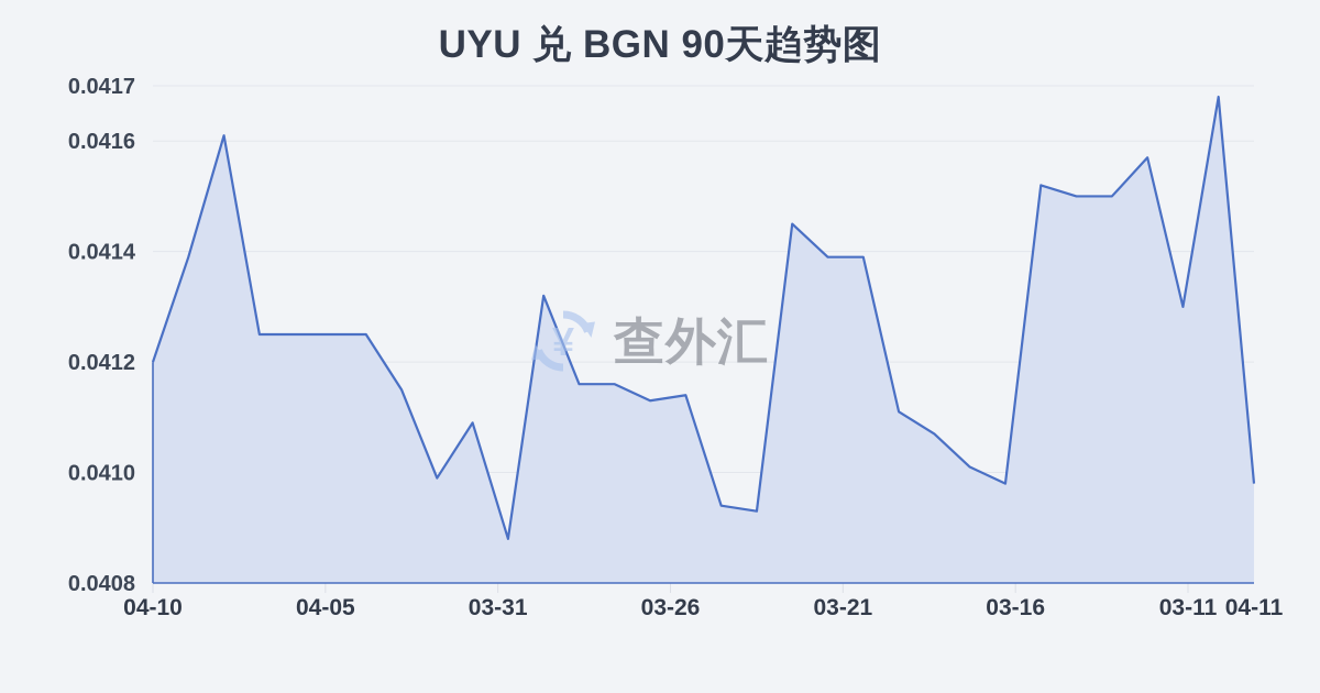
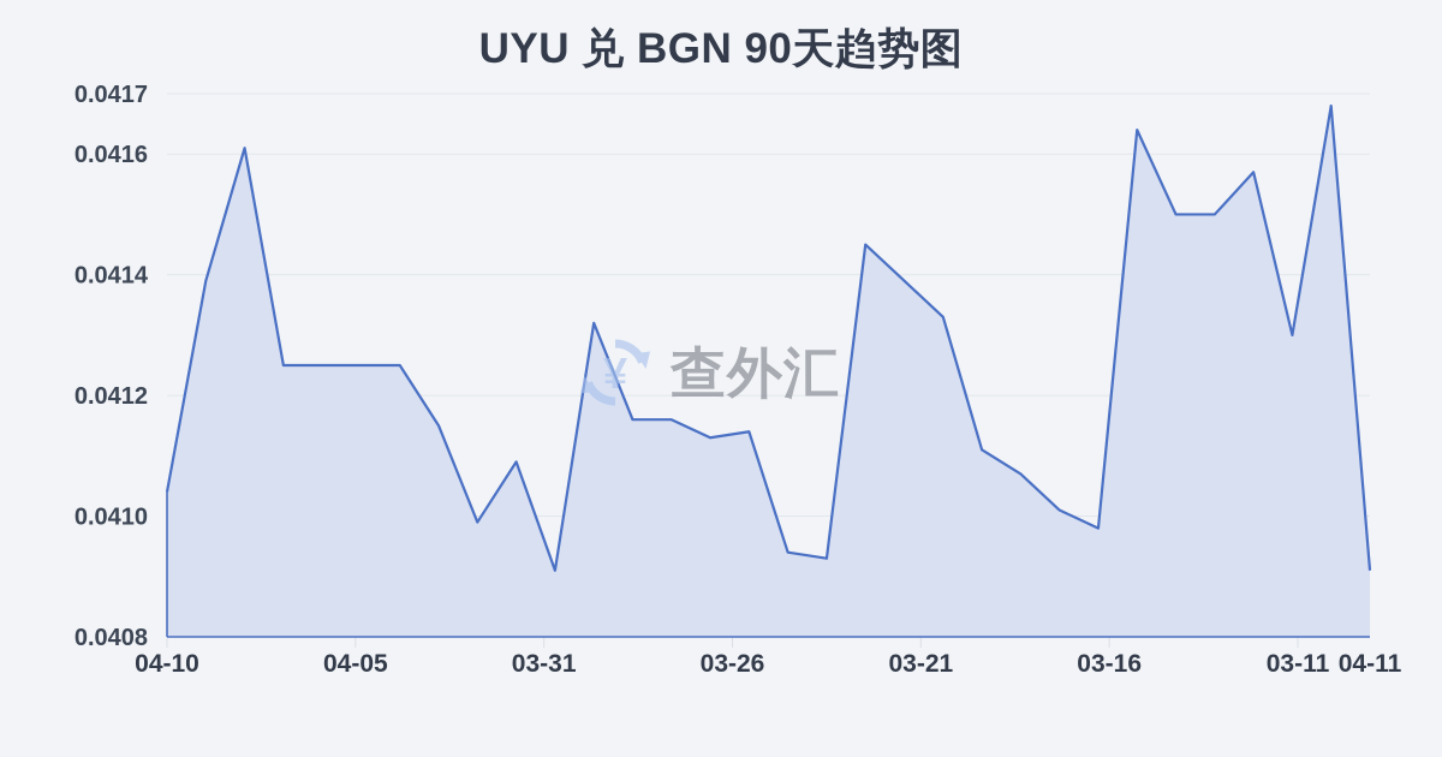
04-10: 0.04120 -> 0.04104
03-31: 0.04088 -> 0.04091
03-21: 0.04139 -> 0.04133
03-16: 0.04152 -> 0.04164
04-11: 0.04098 -> 0.04091
